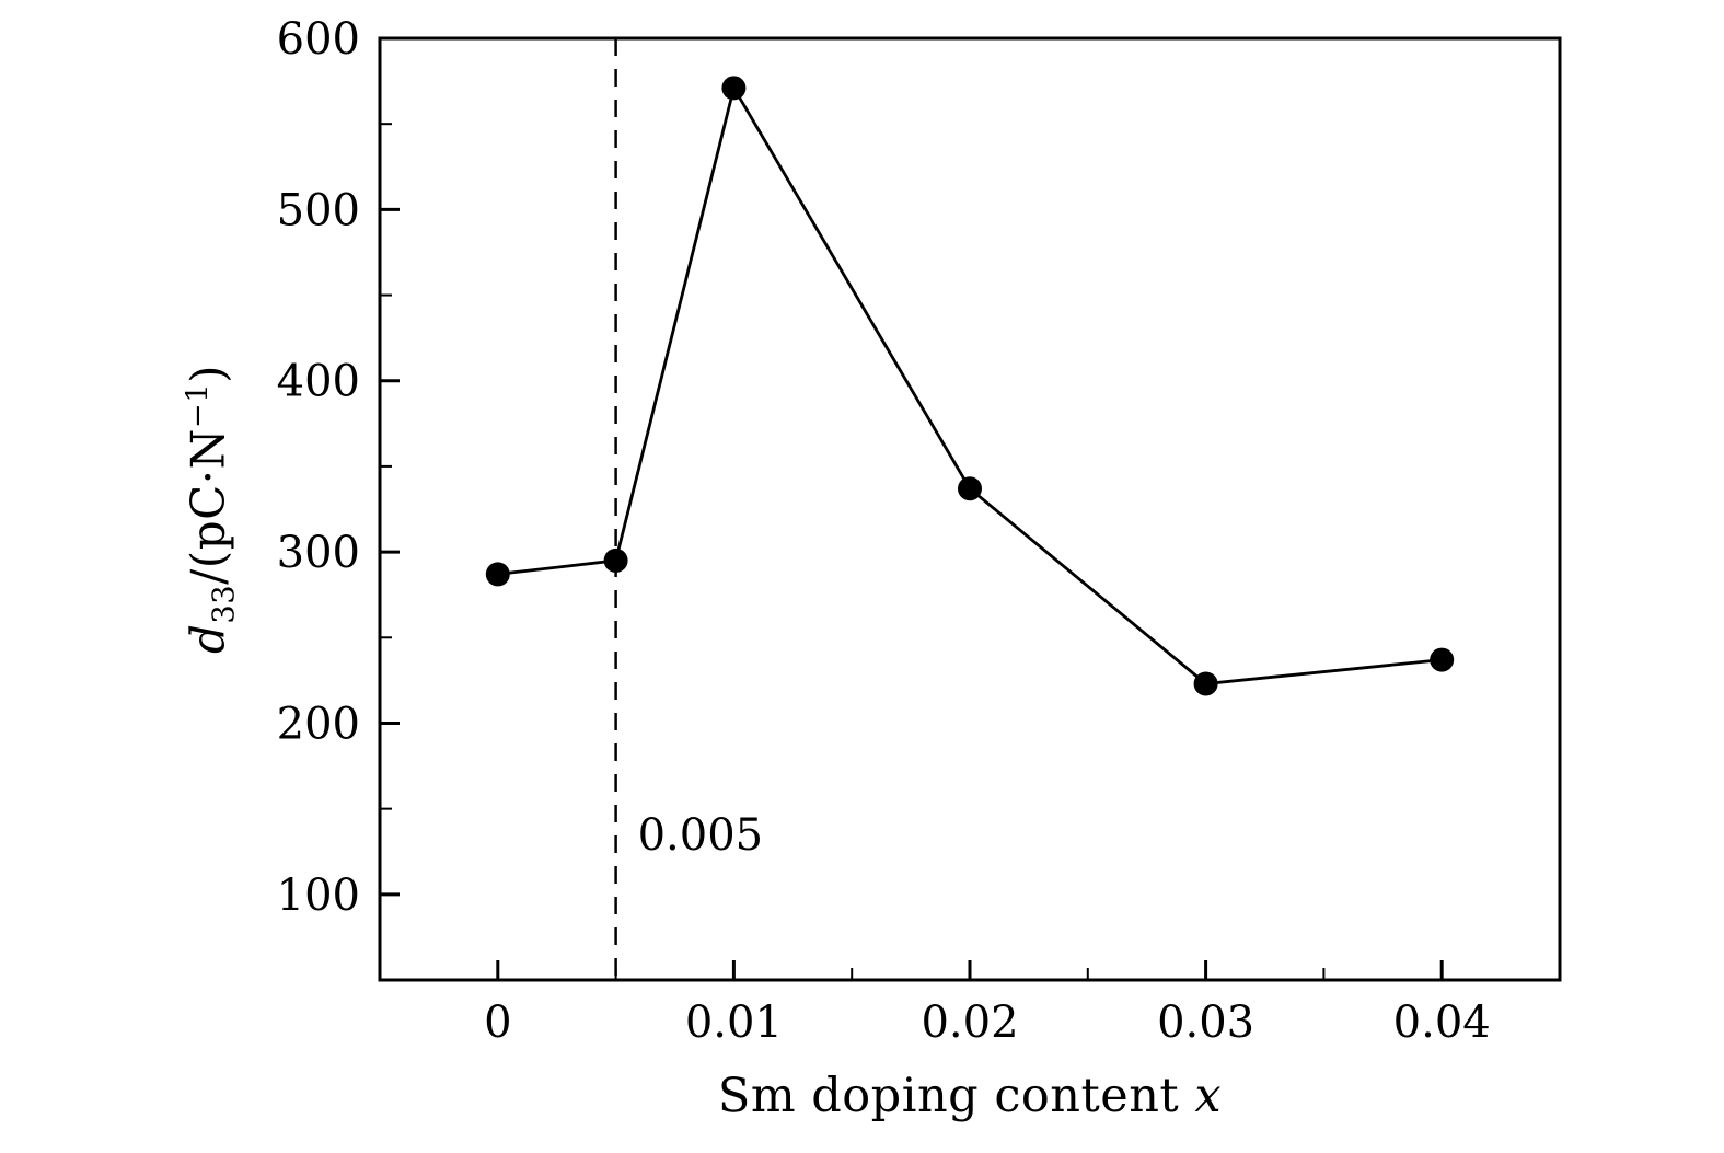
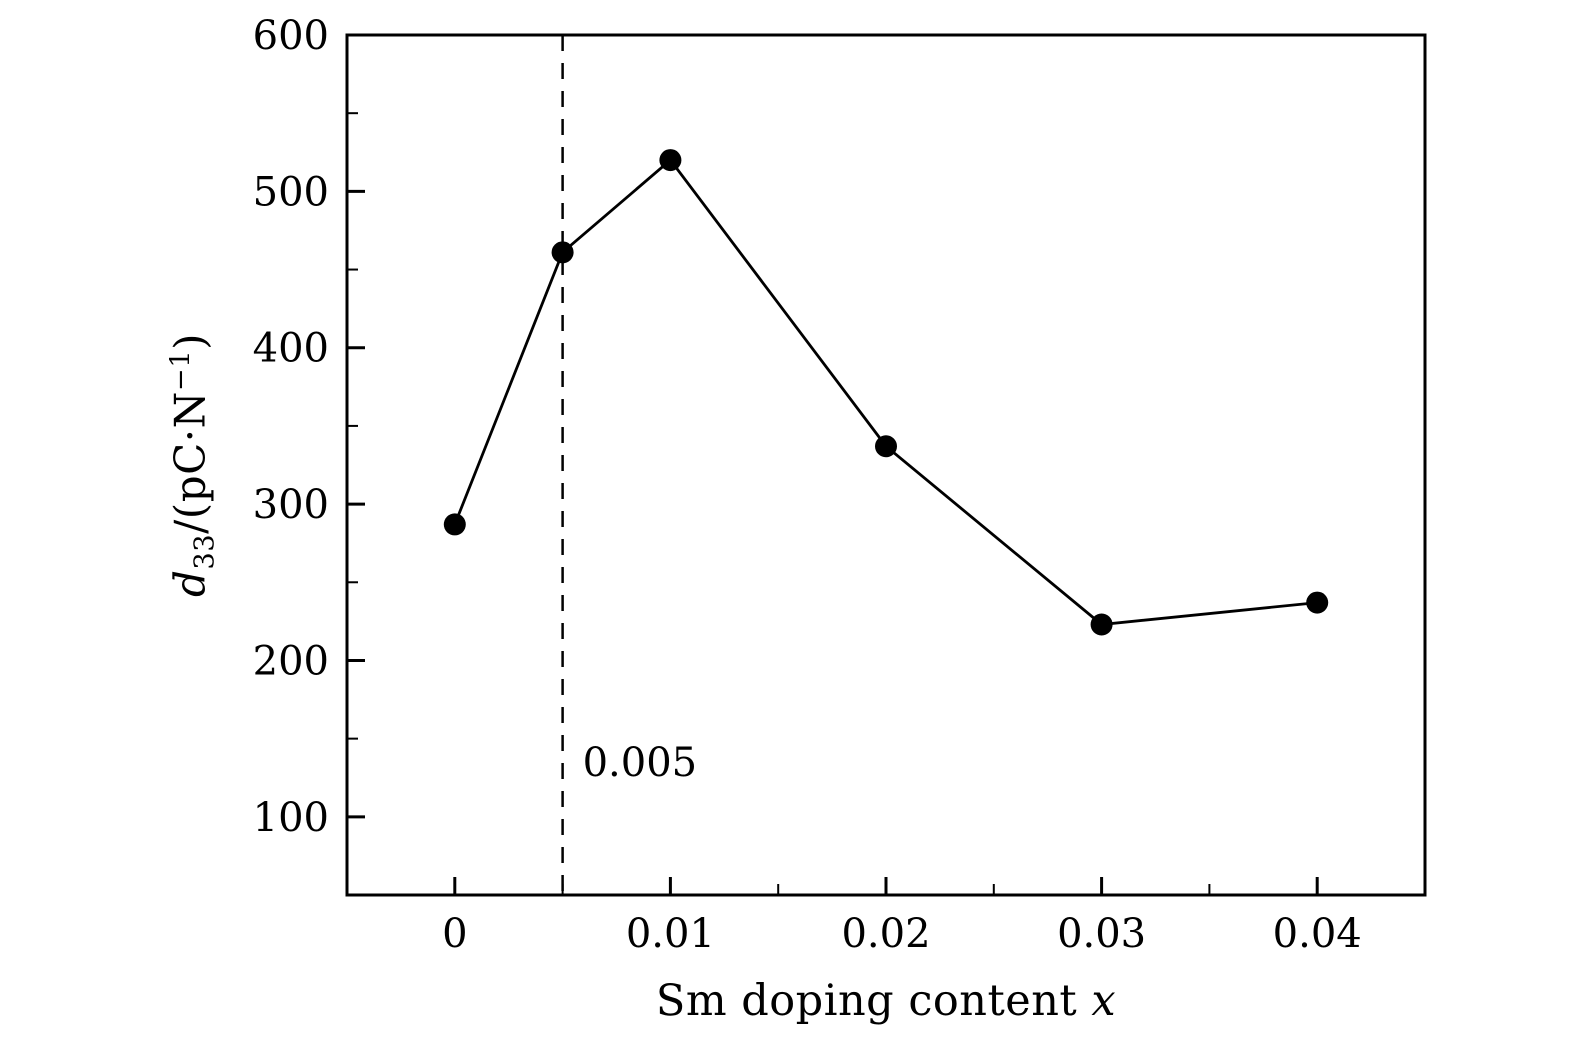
0.005: 295 -> 461
0.01: 571 -> 520
